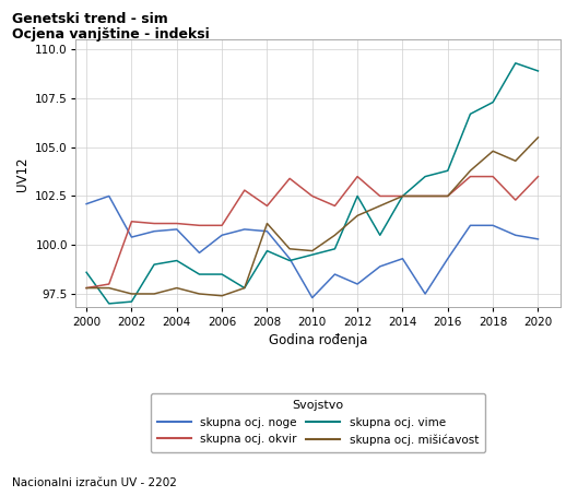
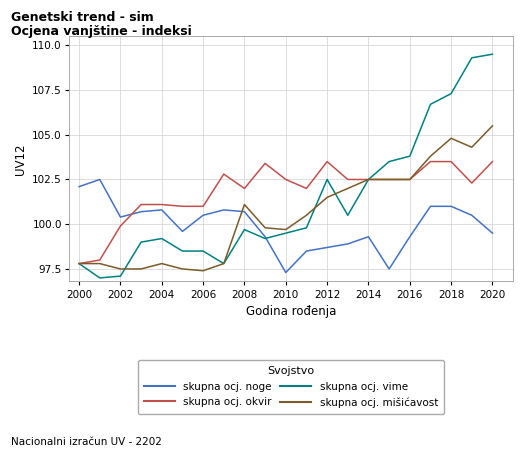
skupna ocj. vime/2000: 98.6 -> 97.8
skupna ocj. okvir/2002: 101.2 -> 99.9
skupna ocj. noge/2012: 98.0 -> 98.7
skupna ocj. noge/2020: 100.3 -> 99.5
skupna ocj. vime/2020: 108.9 -> 109.5
